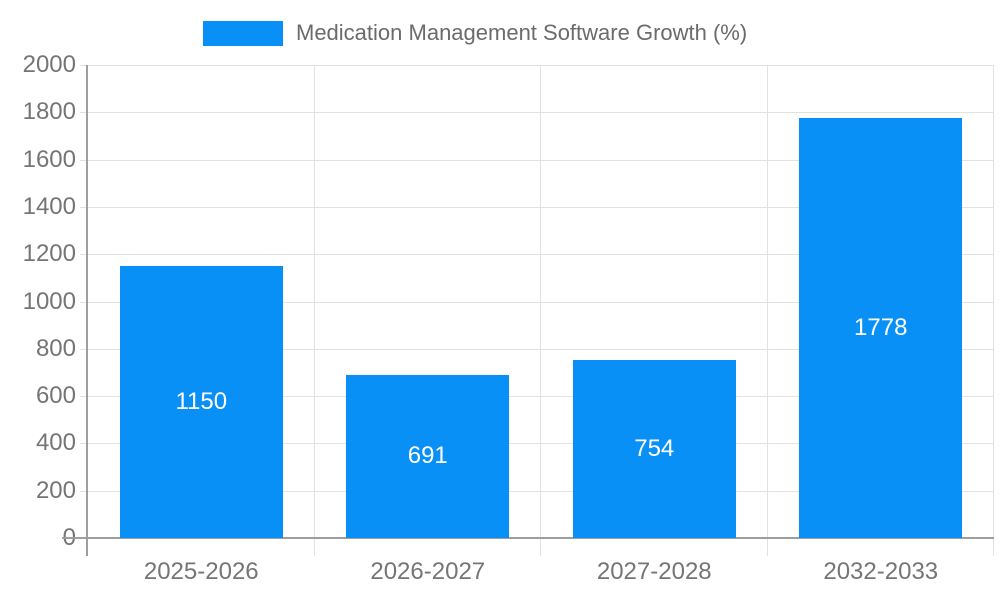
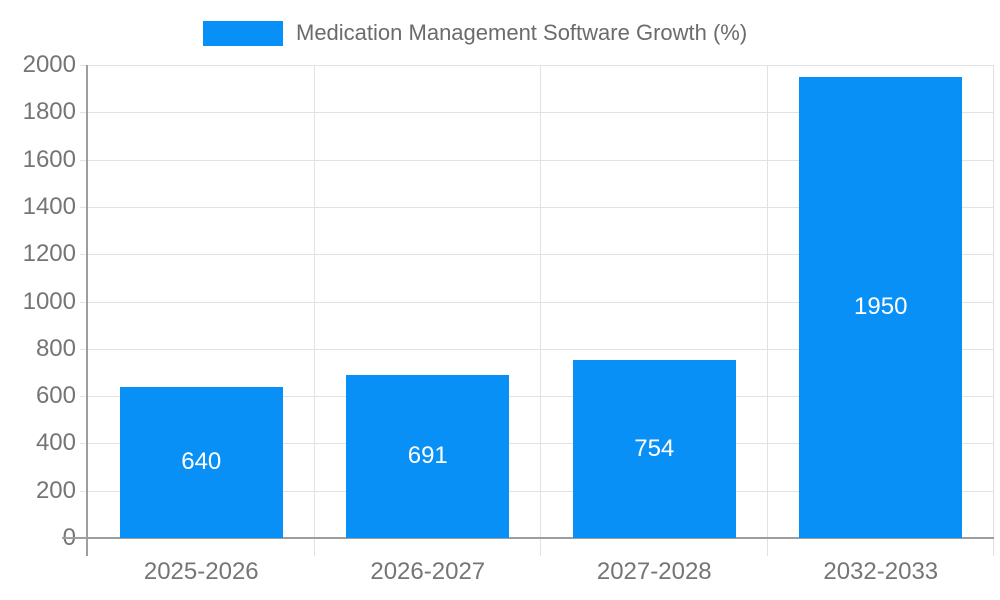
2025-2026: 1150 -> 640
2032-2033: 1778 -> 1950
